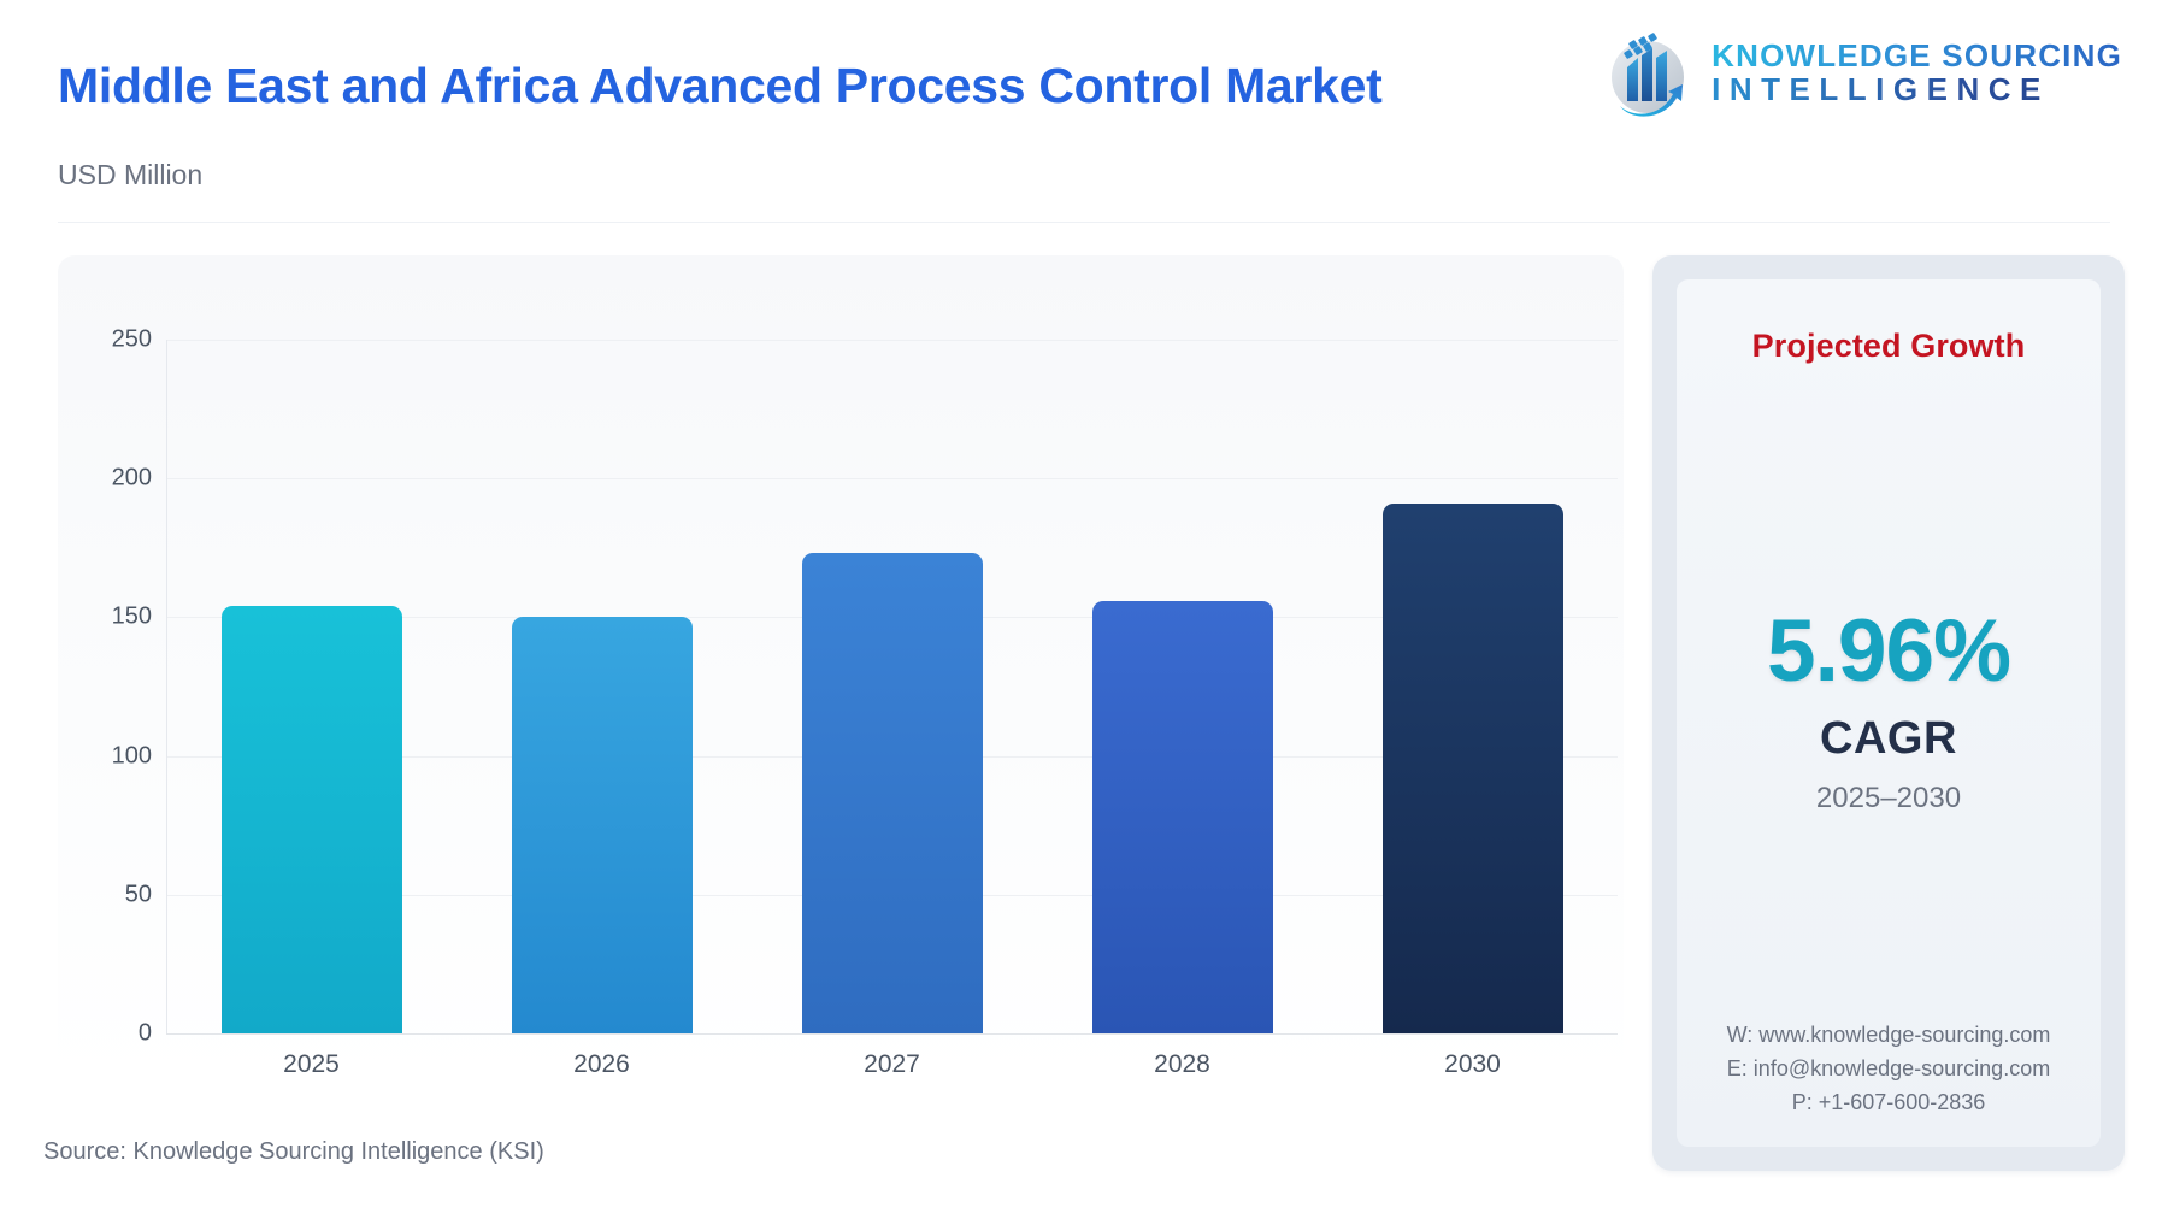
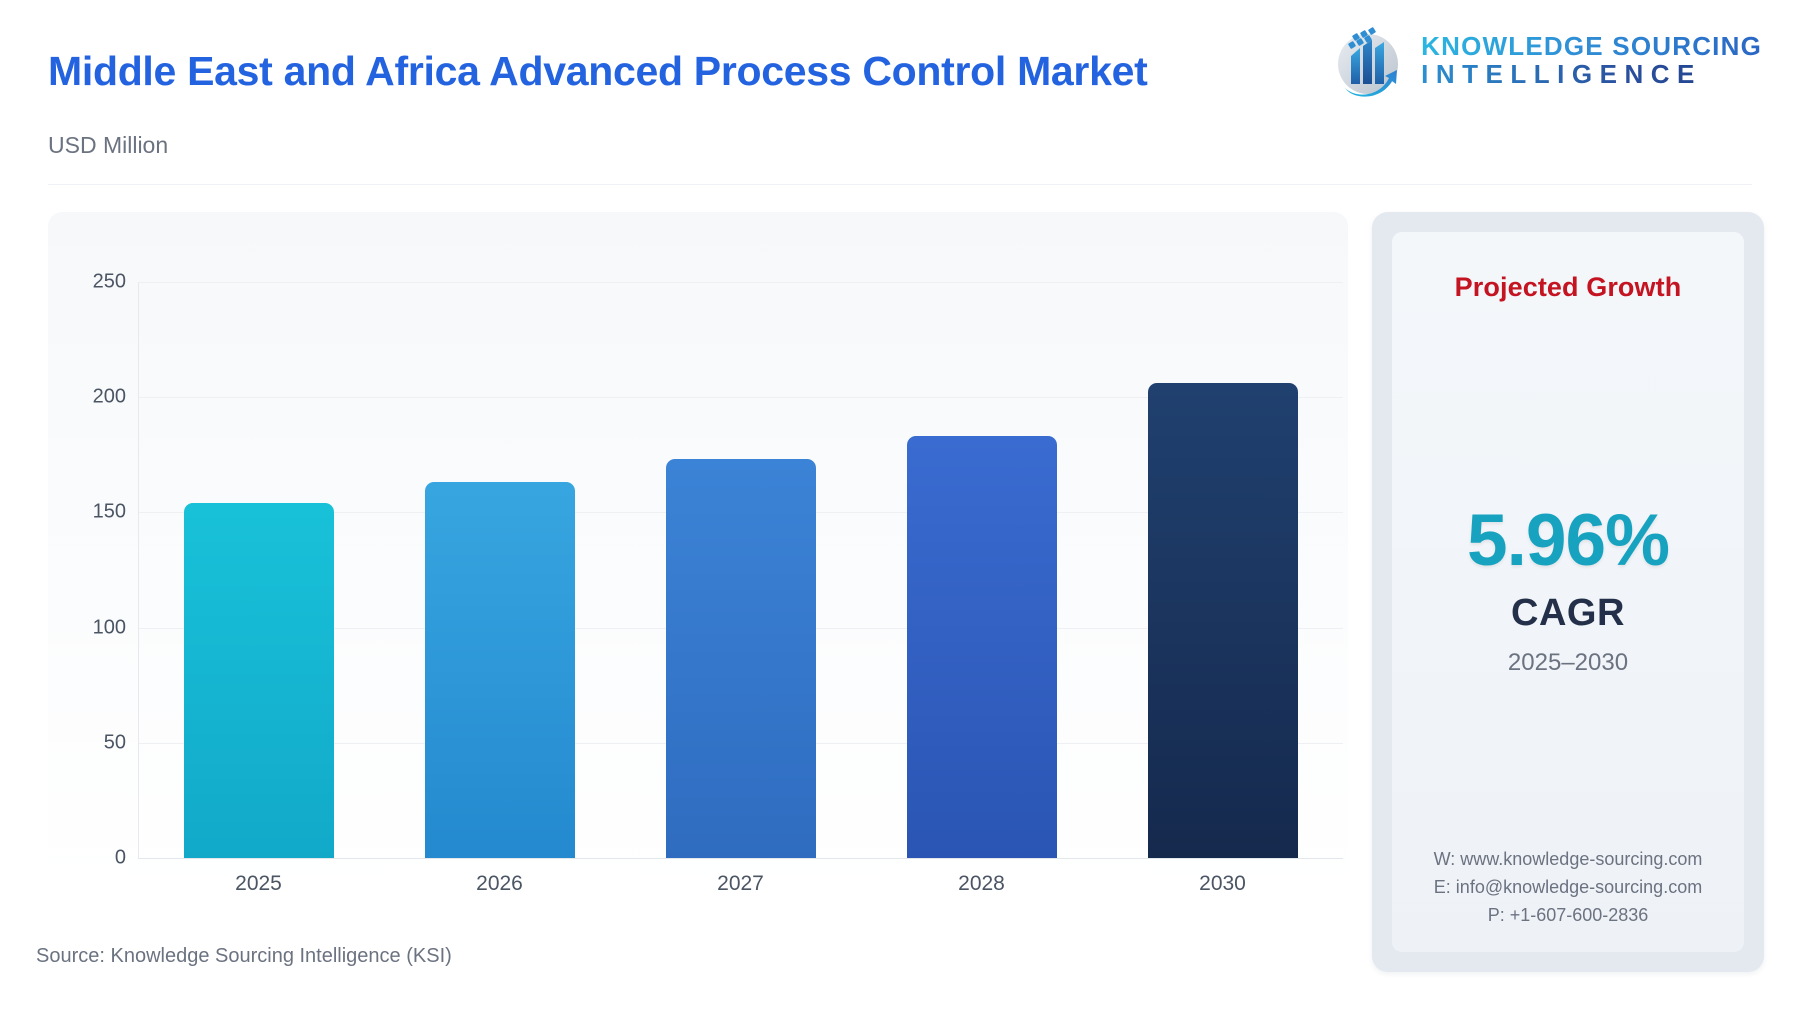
2026: 150 -> 163
2028: 156 -> 183
2030: 191 -> 206
